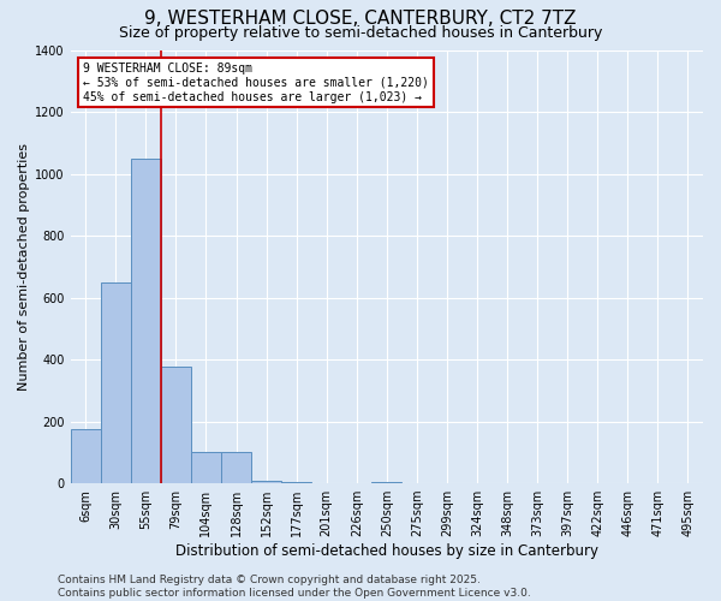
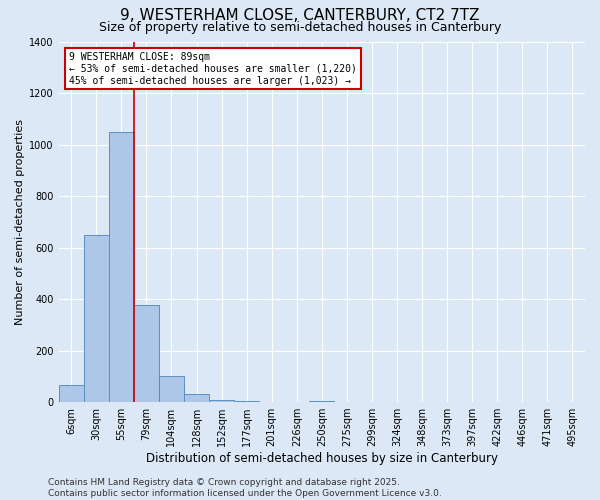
6sqm: 175 -> 65
128sqm: 100 -> 30
